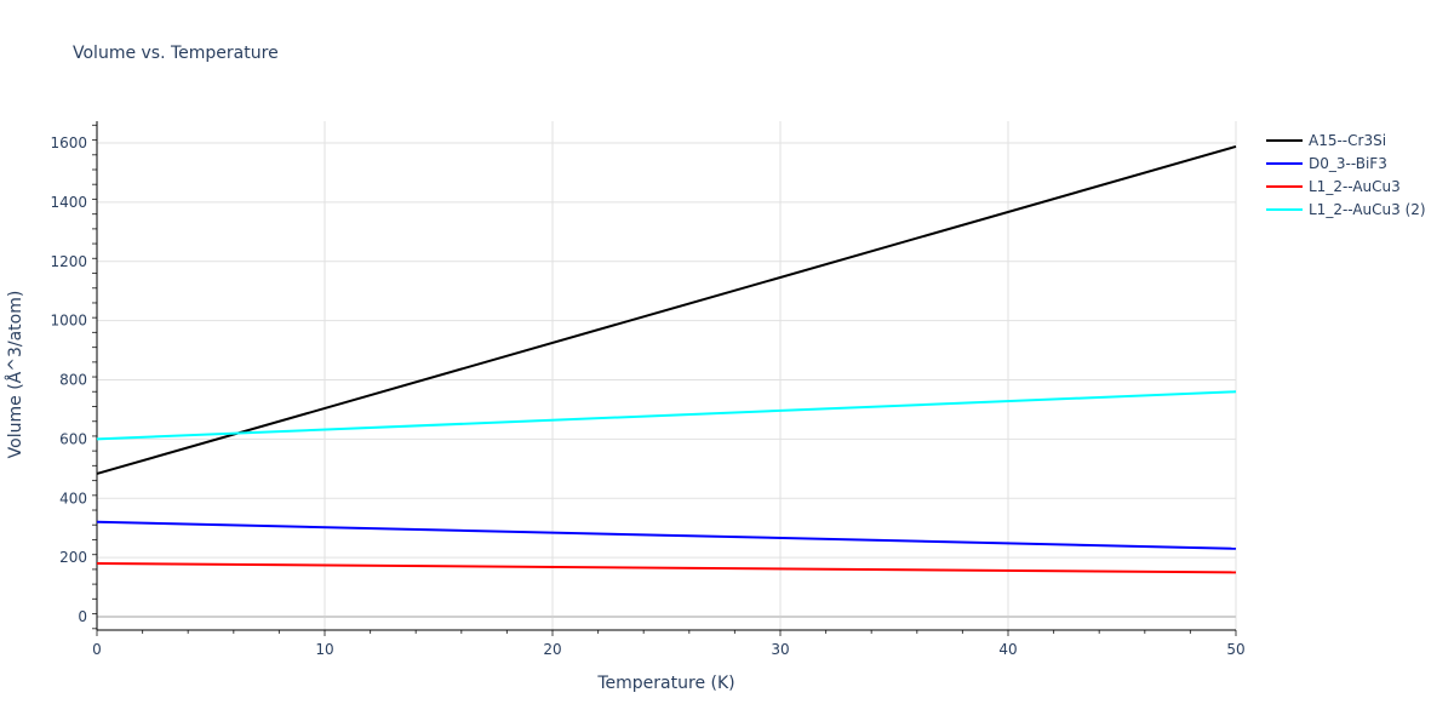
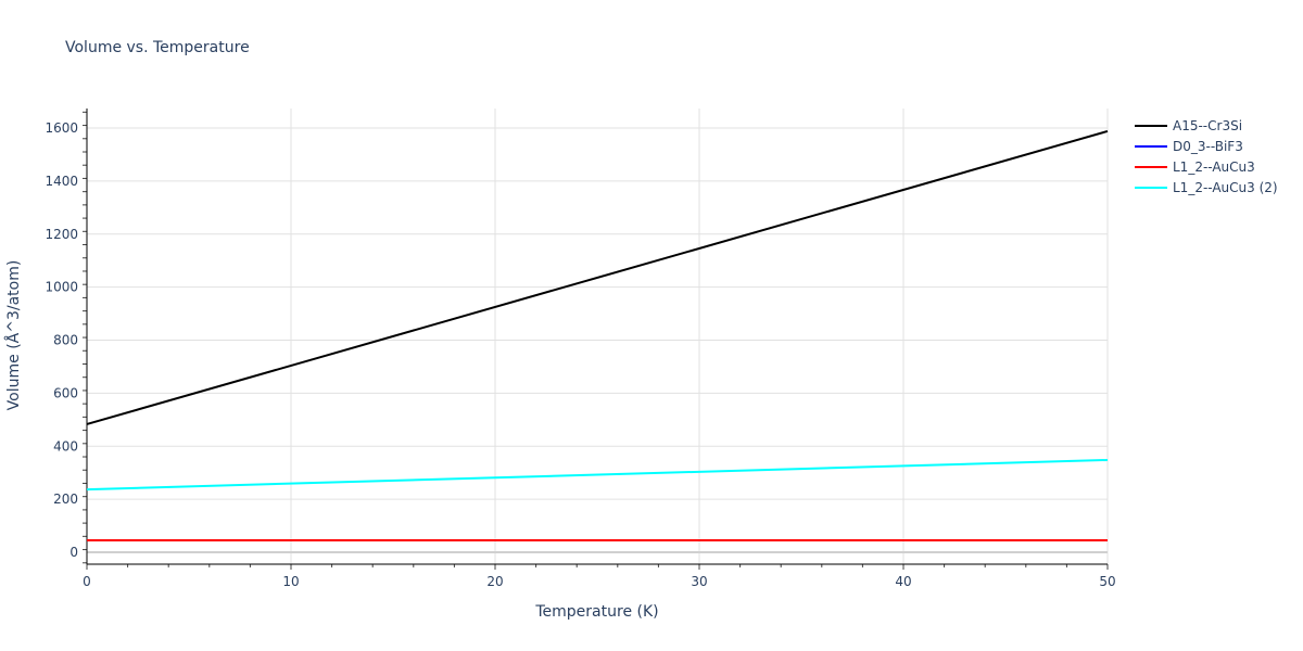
D0_3--BiF3/0: 320 -> 40
L1_2--AuCu3/0: 180 -> 40
L1_2--AuCu3 (2)/0: 600 -> 240
D0_3--BiF3/50: 230 -> 40
L1_2--AuCu3/50: 150 -> 40
L1_2--AuCu3 (2)/50: 760 -> 350
